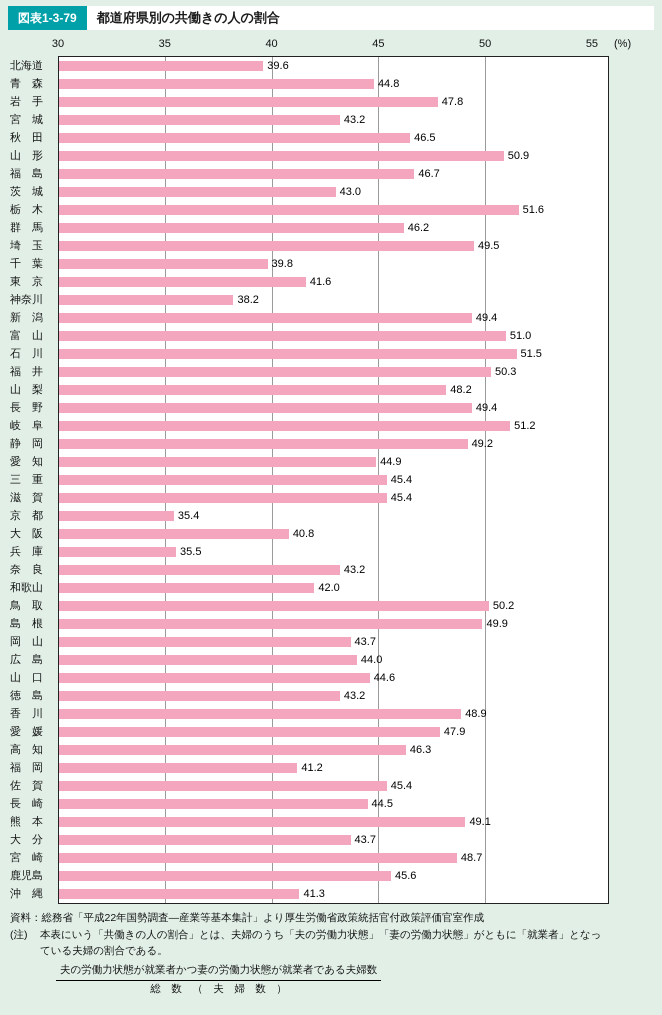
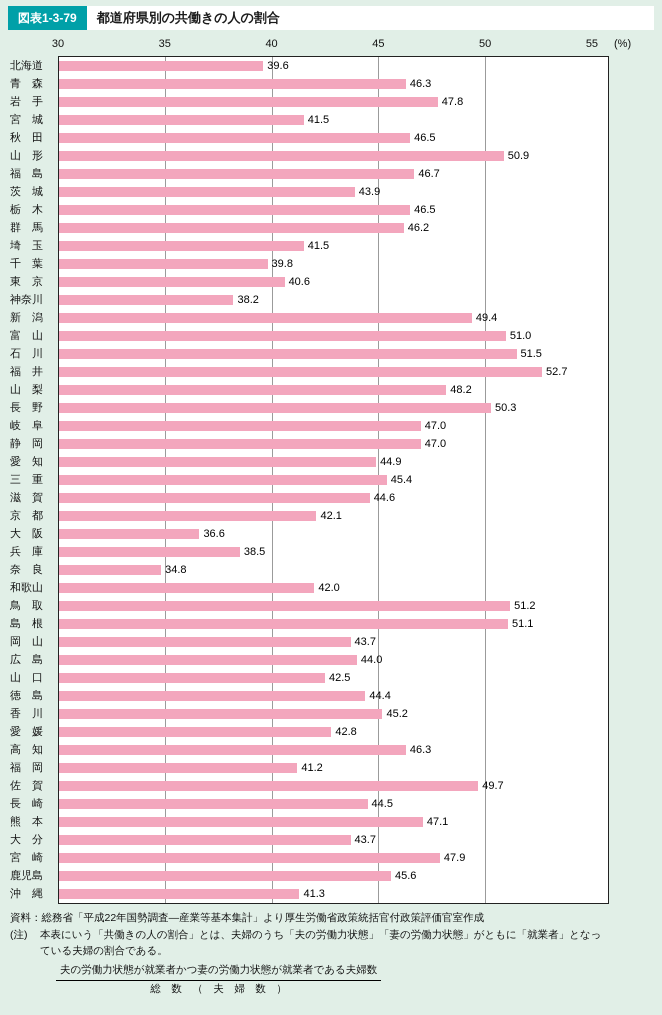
青 森: 44.8 -> 46.3
宮 城: 43.2 -> 41.5
茨 城: 43.0 -> 43.9
栃 木: 51.6 -> 46.5
埼 玉: 49.5 -> 41.5
東 京: 41.6 -> 40.6
福 井: 50.3 -> 52.7
長 野: 49.4 -> 50.3
岐 阜: 51.2 -> 47.0
静 岡: 49.2 -> 47.0
滋 賀: 45.4 -> 44.6
京 都: 35.4 -> 42.1
大 阪: 40.8 -> 36.6
兵 庫: 35.5 -> 38.5
奈 良: 43.2 -> 34.8
鳥 取: 50.2 -> 51.2
島 根: 49.9 -> 51.1
山 口: 44.6 -> 42.5
徳 島: 43.2 -> 44.4
香 川: 48.9 -> 45.2
愛 媛: 47.9 -> 42.8
佐 賀: 45.4 -> 49.7
熊 本: 49.1 -> 47.1
宮 崎: 48.7 -> 47.9
